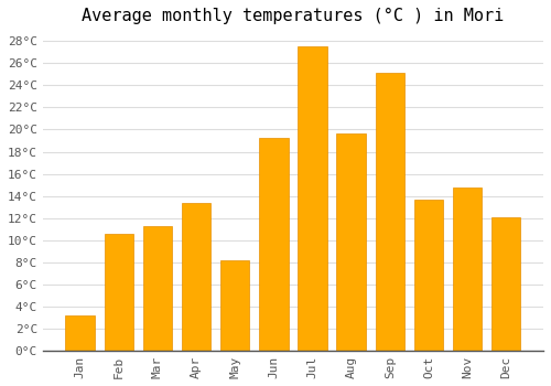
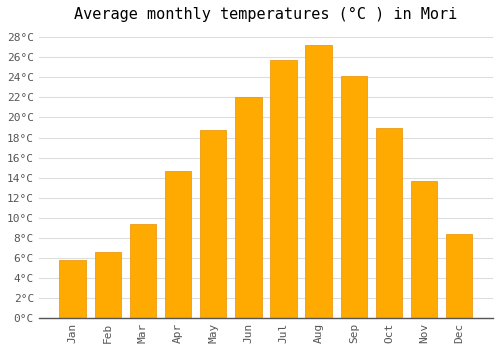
Jan: 3.2°C -> 5.8°C
Feb: 10.6°C -> 6.6°C
Mar: 11.3°C -> 9.4°C
Apr: 13.4°C -> 14.7°C
May: 8.2°C -> 18.8°C
Jun: 19.3°C -> 22.0°C
Jul: 27.5°C -> 25.7°C
Aug: 19.7°C -> 27.2°C
Sep: 25.1°C -> 24.1°C
Oct: 13.7°C -> 19.0°C
Nov: 14.8°C -> 13.7°C
Dec: 12.1°C -> 8.4°C
